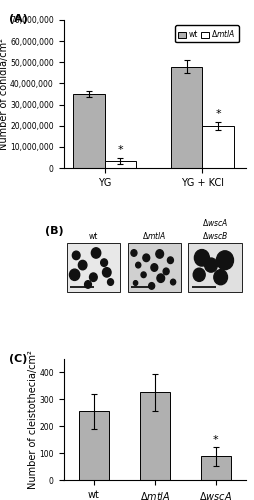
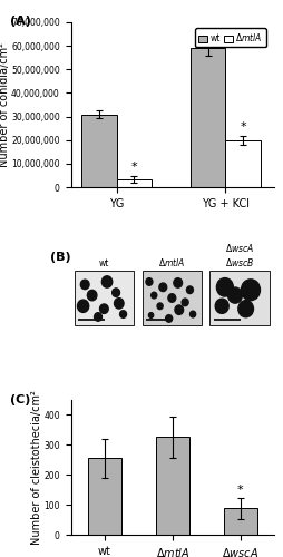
wt/YG: 35,000,000 -> 31,000,000
wt/YG + KCl: 48,000,000 -> 59,000,000
